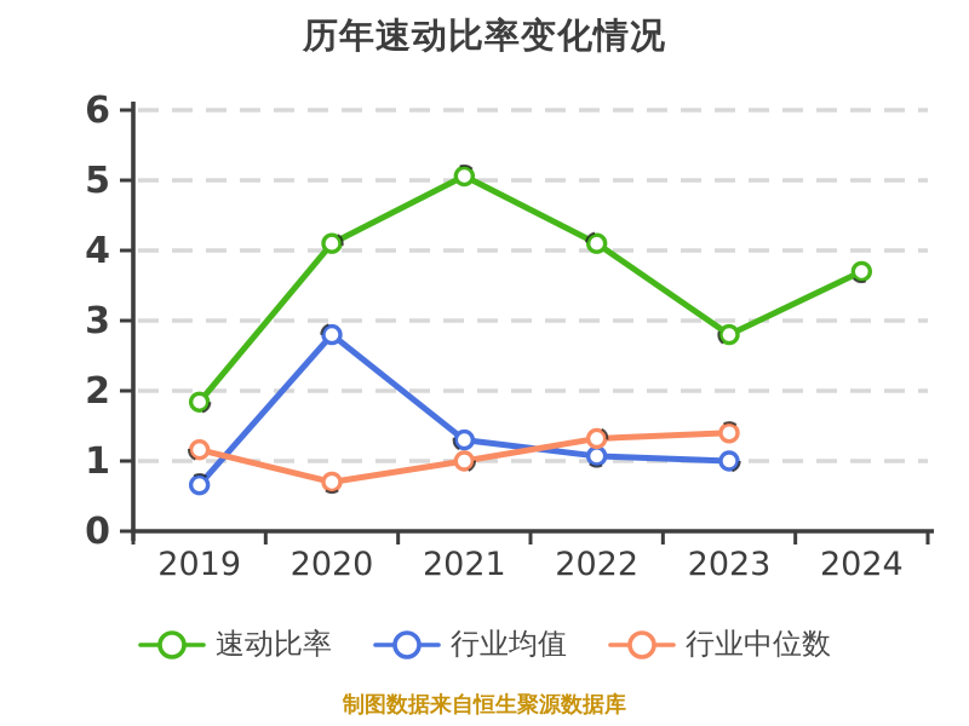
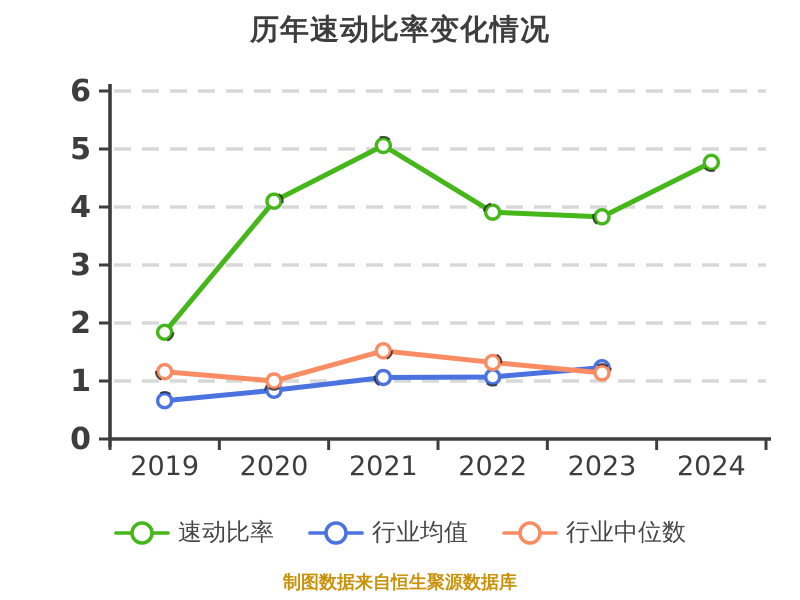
行业均值/2020: 2.8 -> 0.8
行业中位数/2020: 0.7 -> 1.0
行业均值/2021: 1.3 -> 1.1
行业中位数/2021: 1.0 -> 1.5
速动比率/2022: 4.1 -> 3.9
速动比率/2023: 2.8 -> 3.8
行业均值/2023: 1.0 -> 1.2
行业中位数/2023: 1.4 -> 1.1
速动比率/2024: 3.7 -> 4.8
